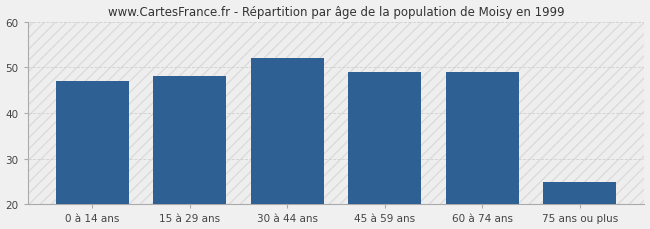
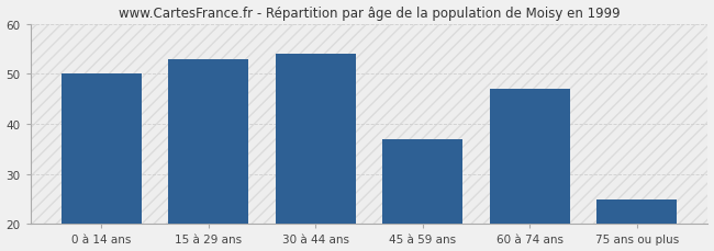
0 à 14 ans: 47 -> 50
15 à 29 ans: 48 -> 53
30 à 44 ans: 52 -> 54
45 à 59 ans: 49 -> 37
60 à 74 ans: 49 -> 47
